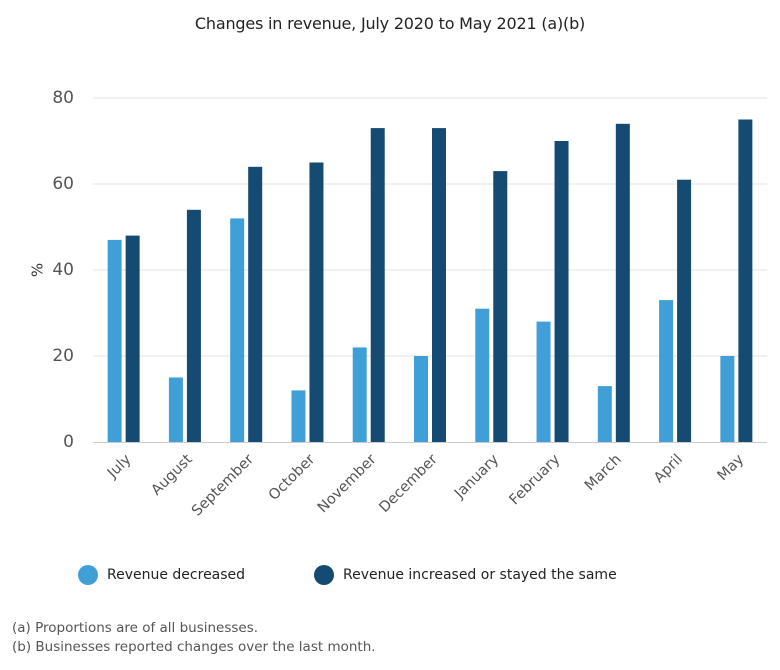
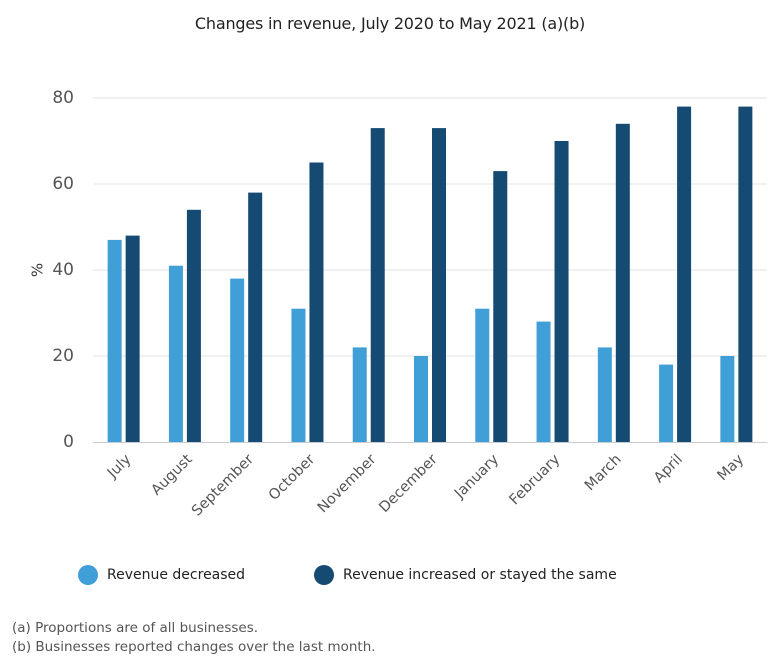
Revenue decreased/August: 15 -> 41
Revenue decreased/September: 52 -> 38
Revenue increased or stayed the same/September: 64 -> 58
Revenue decreased/October: 12 -> 31
Revenue decreased/March: 13 -> 22
Revenue decreased/April: 33 -> 18
Revenue increased or stayed the same/April: 61 -> 78
Revenue increased or stayed the same/May: 75 -> 78
